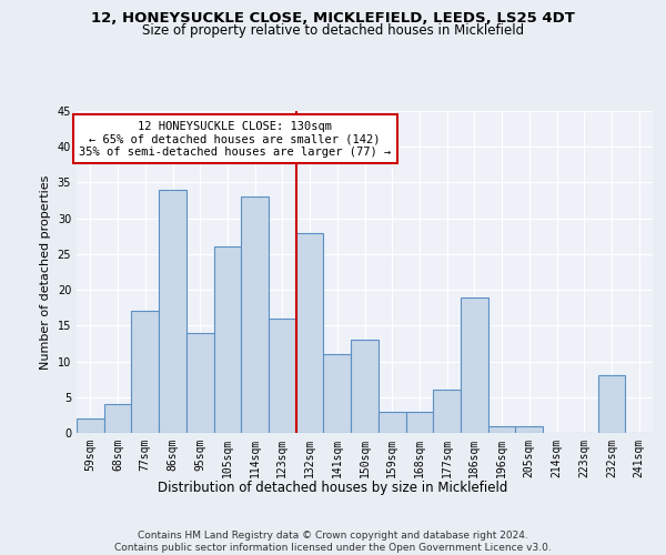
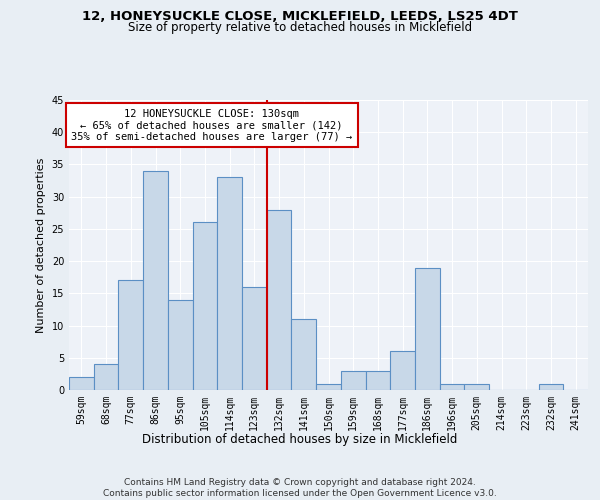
150sqm: 13 -> 1
232sqm: 8 -> 1
